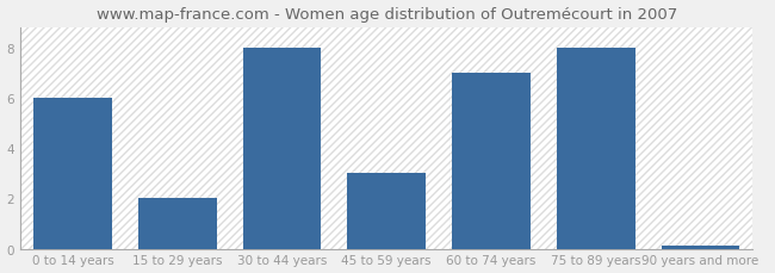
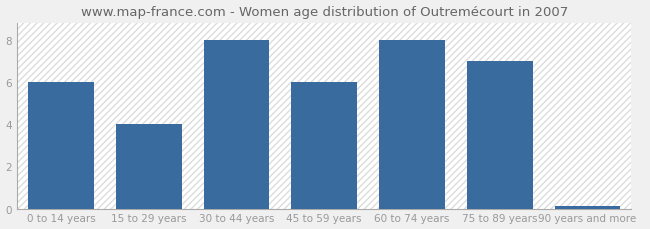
15 to 29 years: 2.0 -> 4.0
45 to 59 years: 3.0 -> 6.0
60 to 74 years: 7.0 -> 8.0
75 to 89 years: 8.0 -> 7.0
